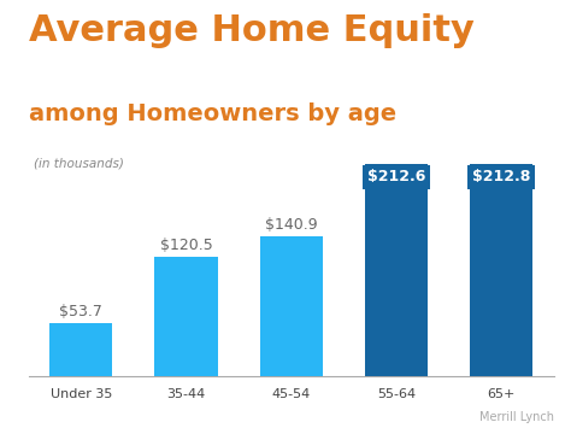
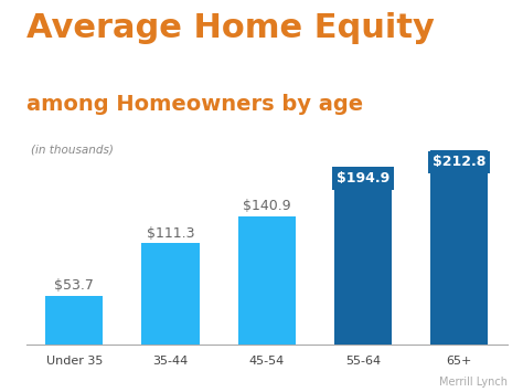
35-44: $120.5 -> $111.3
55-64: $212.6 -> $194.9
